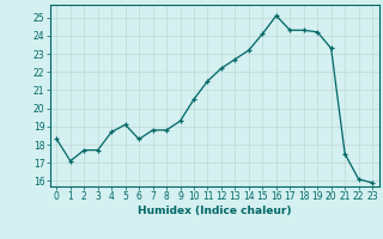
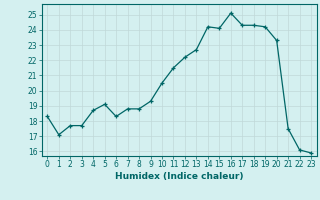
14: 23.2 -> 24.2
